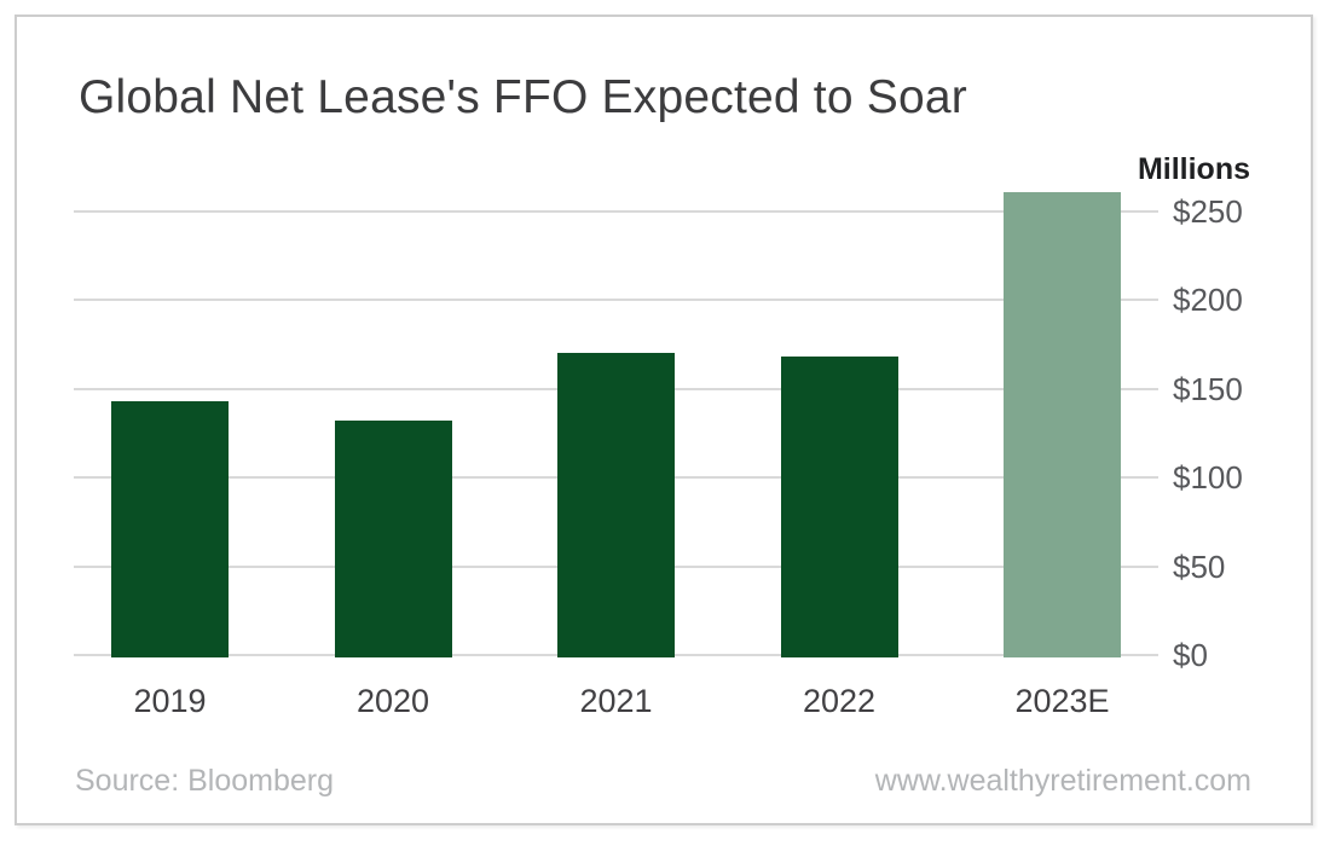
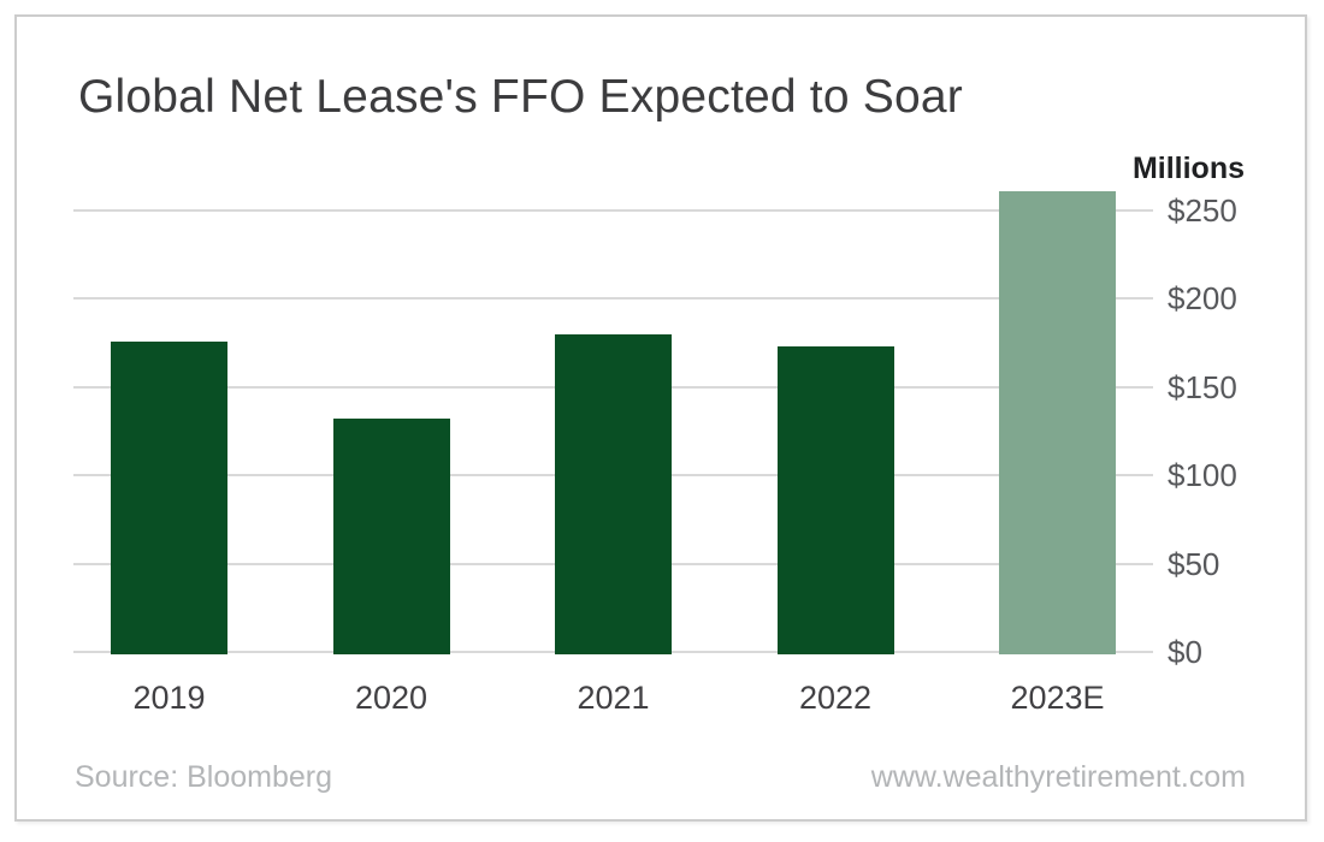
2019: $143 -> $176
2021: $170 -> $180
2022: $168 -> $173
